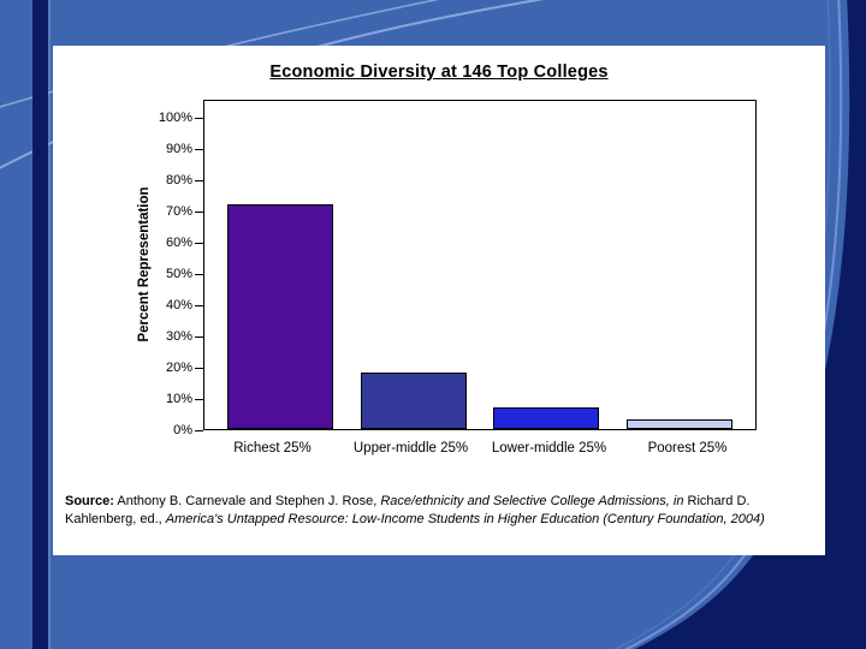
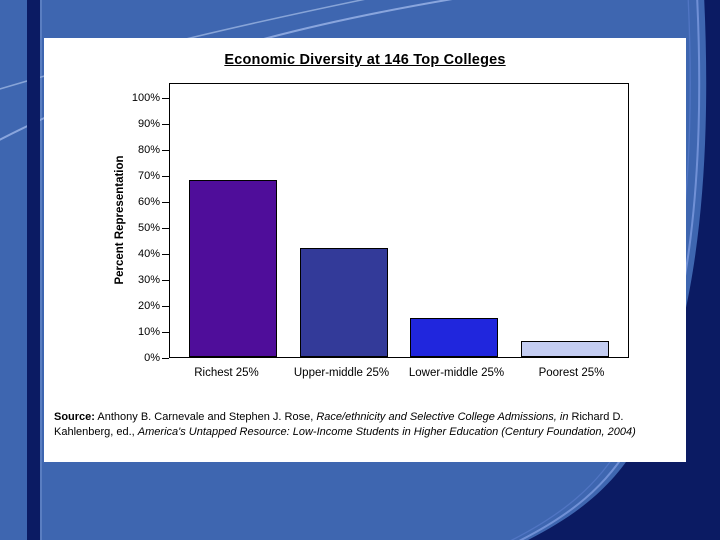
Richest 25%: 72% -> 68%
Upper-middle 25%: 18% -> 42%
Lower-middle 25%: 7% -> 15%
Poorest 25%: 3% -> 6%
